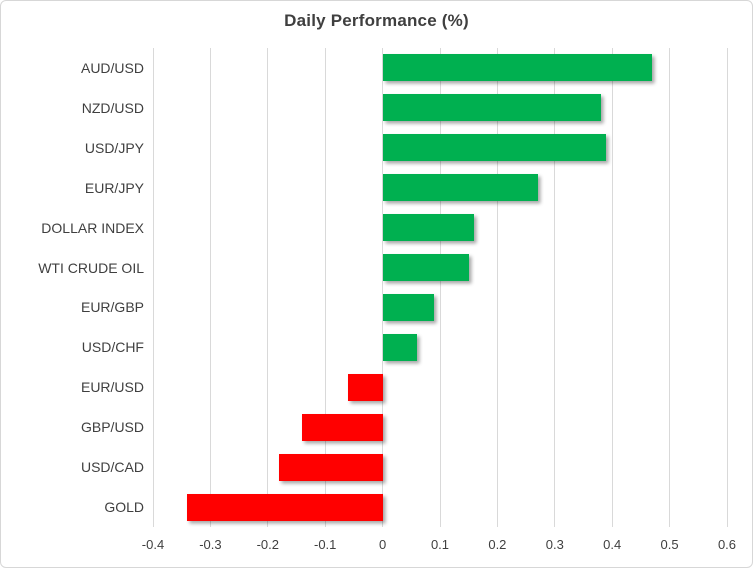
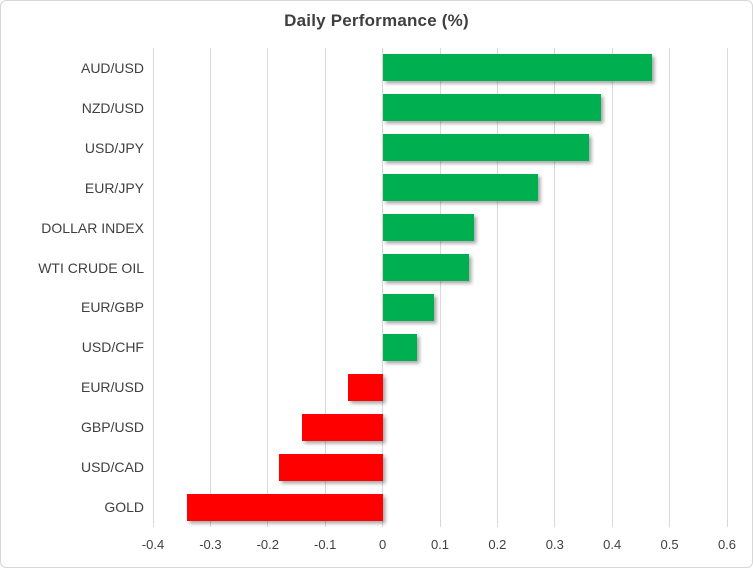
USD/JPY: 0.39 -> 0.36
